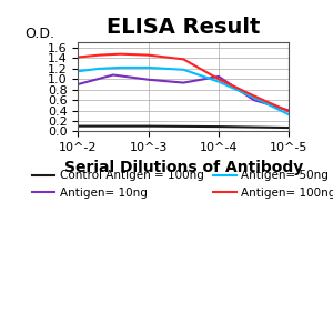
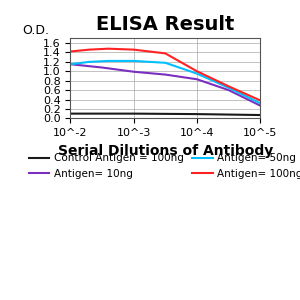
Antigen= 10ng/10^-2: 0.90 -> 1.15
Antigen= 10ng/10^-4: 1.05 -> 0.83
Antigen= 10ng/10^-5: 0.40 -> 0.27
